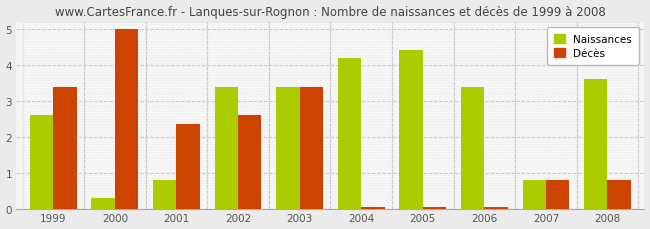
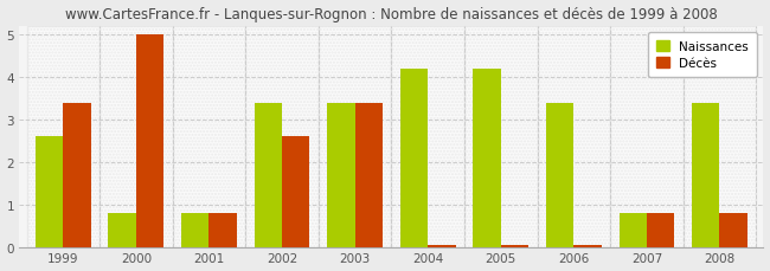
Naissances/2000: 0.3 -> 0.8
Décès/2001: 2.35 -> 0.80
Naissances/2005: 4.4 -> 4.2
Naissances/2008: 3.6 -> 3.4
